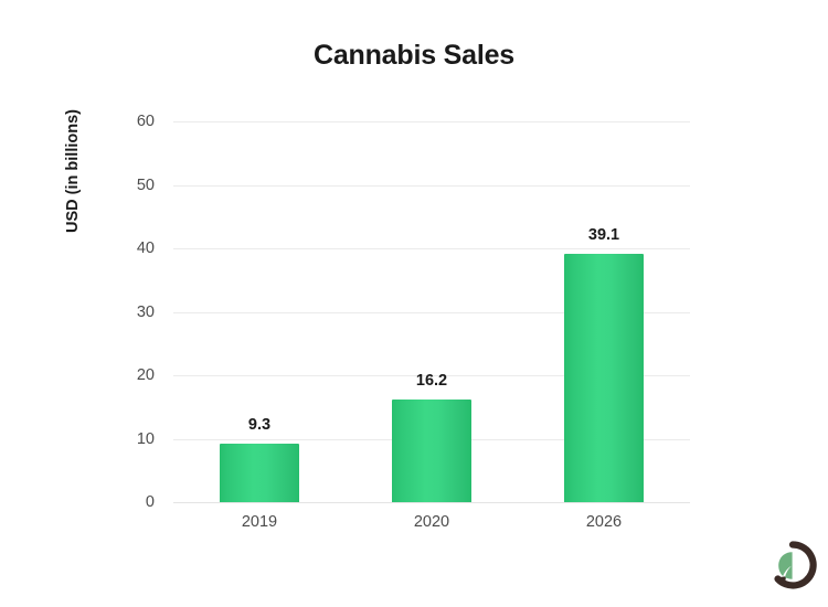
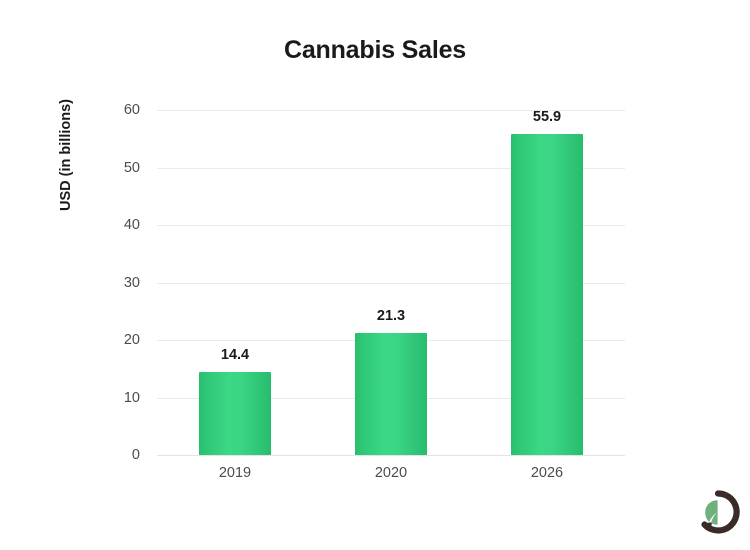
2019: 9.3 -> 14.4
2020: 16.2 -> 21.3
2026: 39.1 -> 55.9
